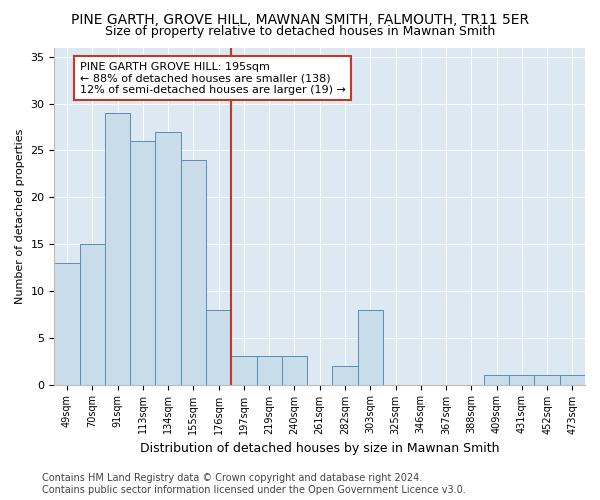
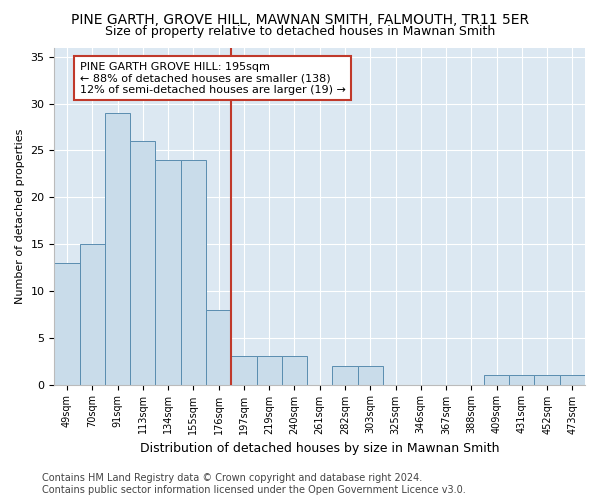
134sqm: 27 -> 24
303sqm: 8 -> 2
